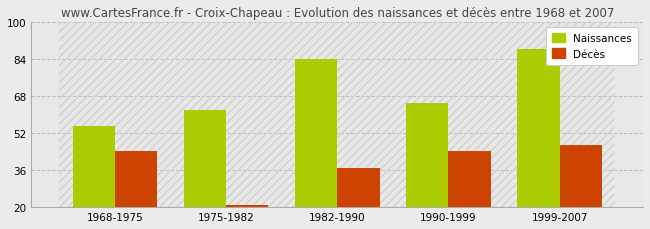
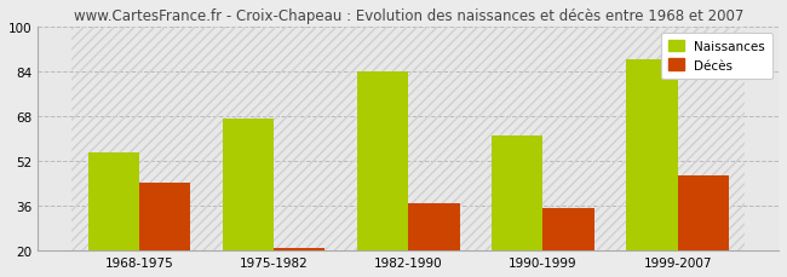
Naissances/1975-1982: 62 -> 67
Naissances/1990-1999: 65 -> 61
Décès/1990-1999: 44 -> 35
